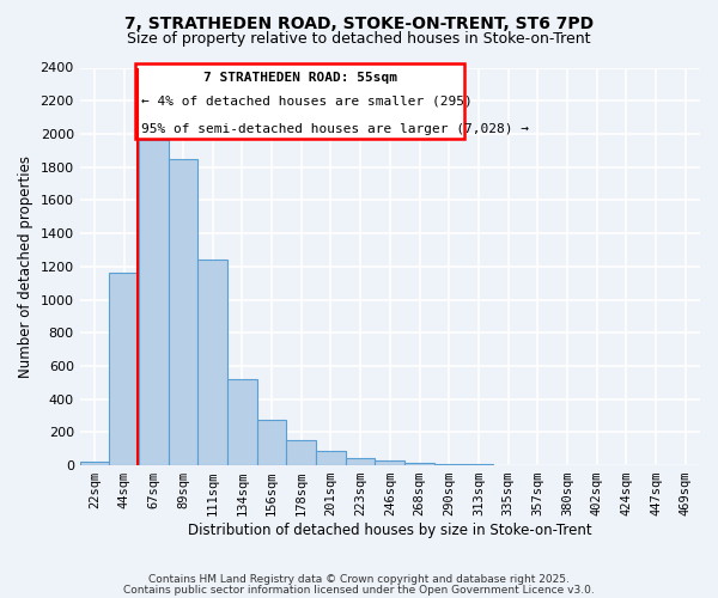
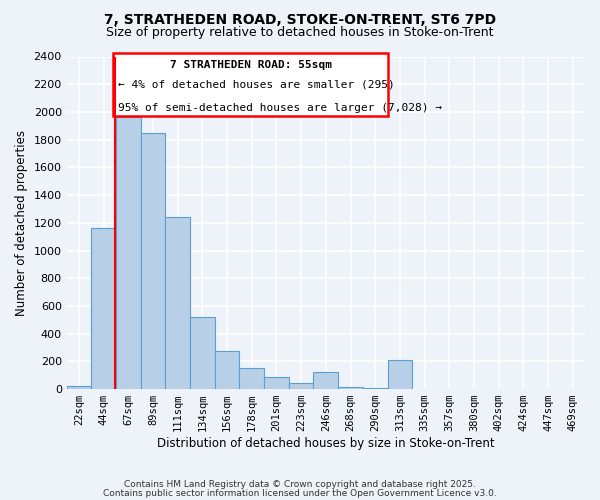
246sqm: 30 -> 120
313sqm: 0 -> 210
